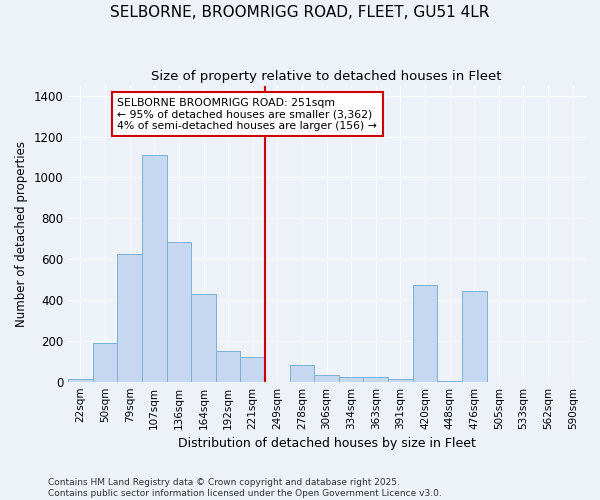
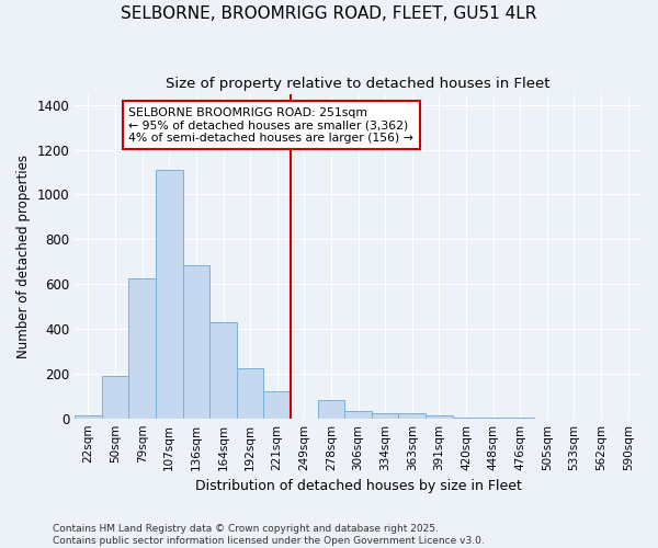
192sqm: 150 -> 225
420sqm: 475 -> 5
476sqm: 445 -> 1
